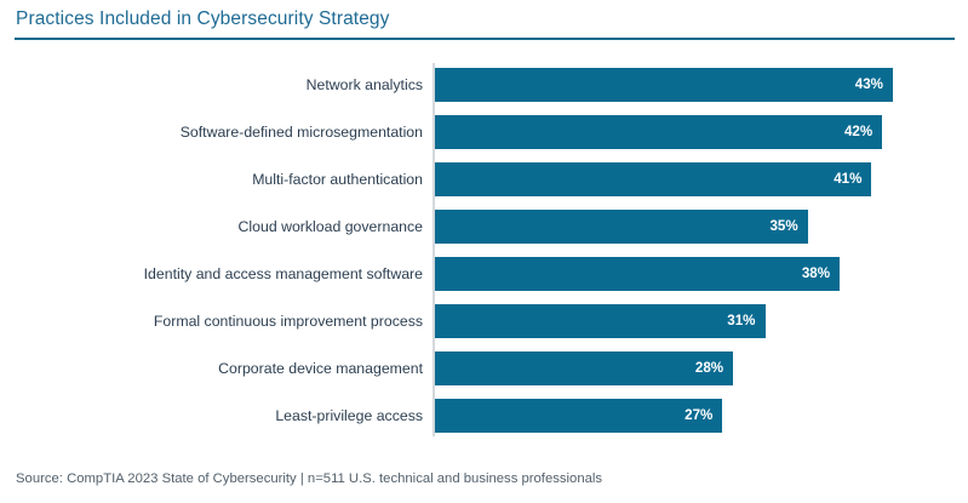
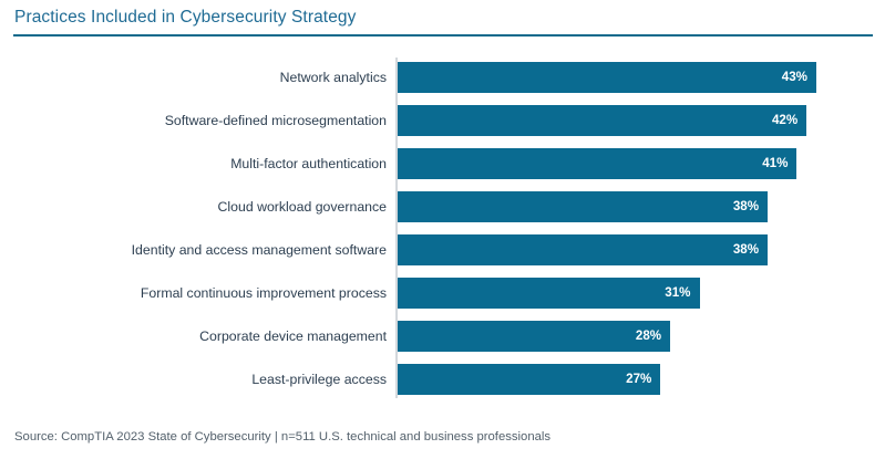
Cloud workload governance: 35% -> 38%
